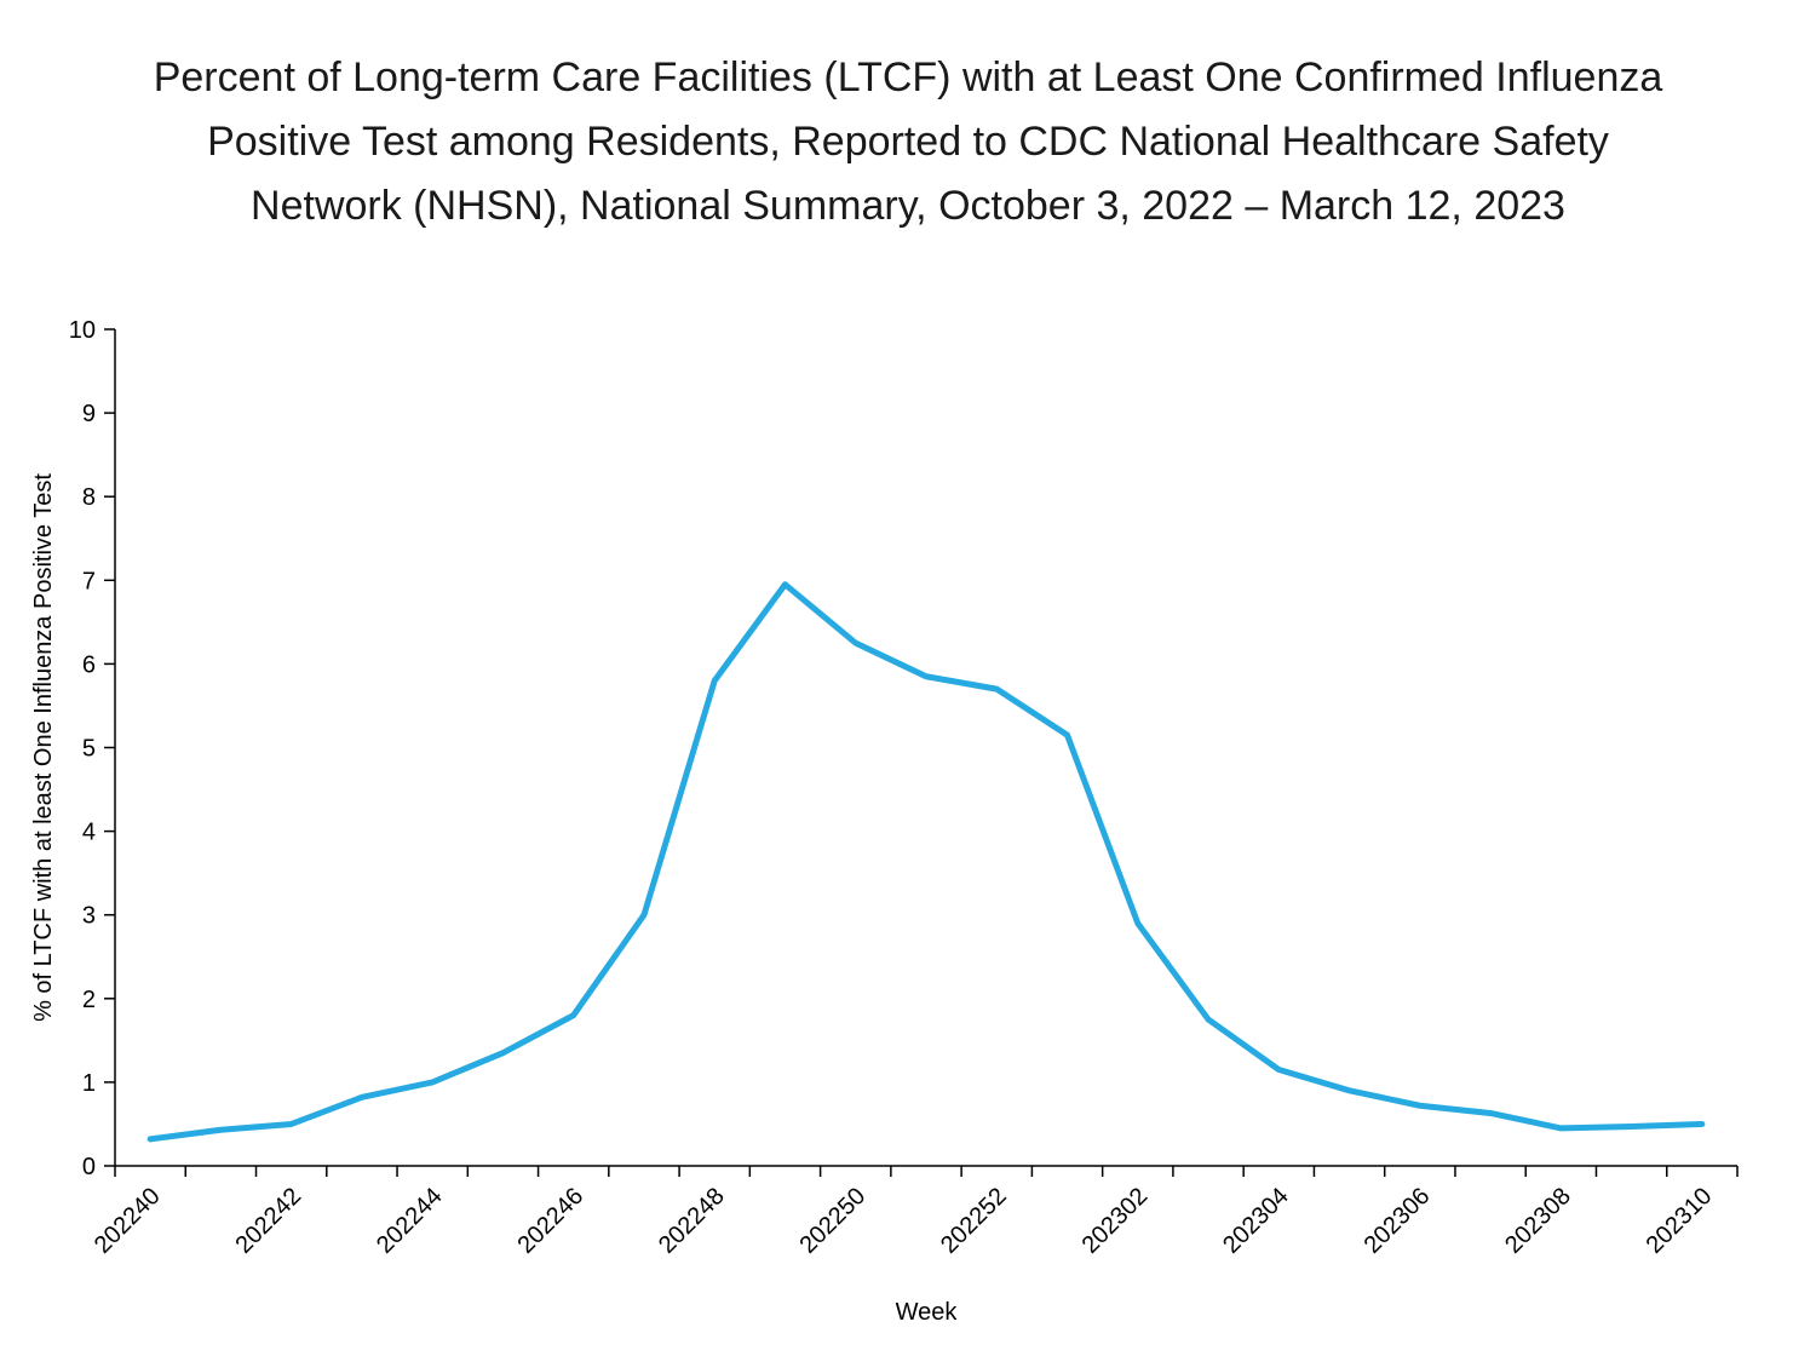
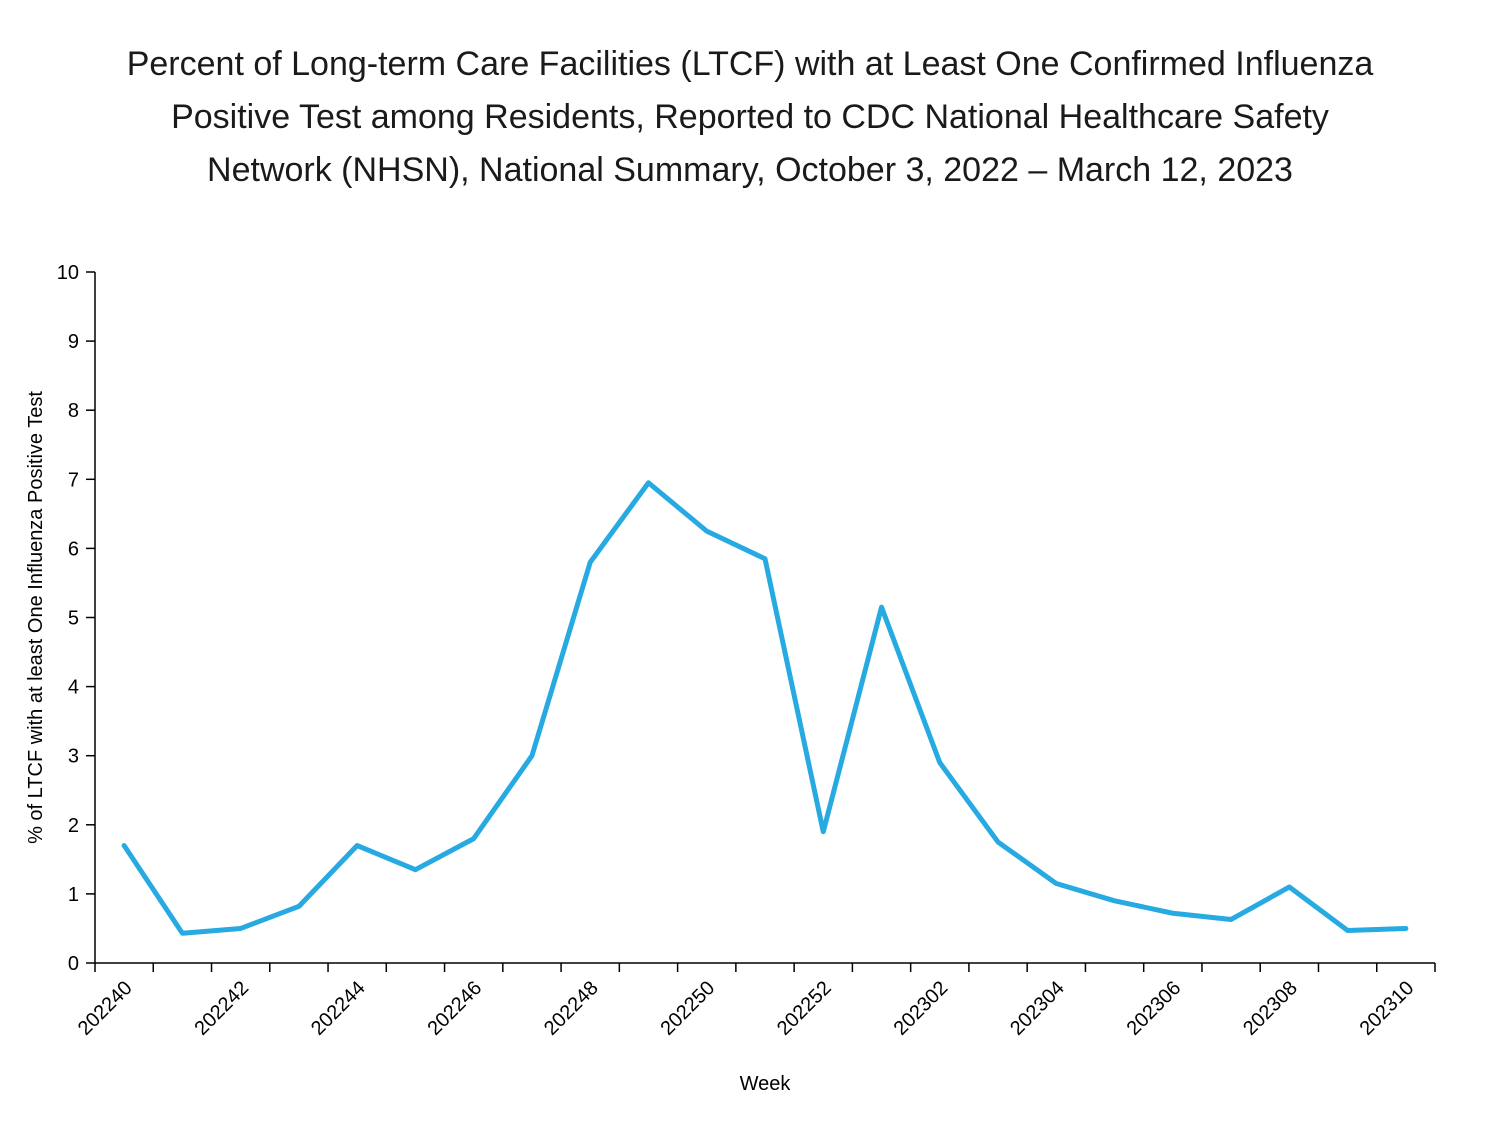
202240: 0.3 -> 1.7
202244: 1.0 -> 1.7
202252: 5.7 -> 1.9
202308: 0.5 -> 1.1
